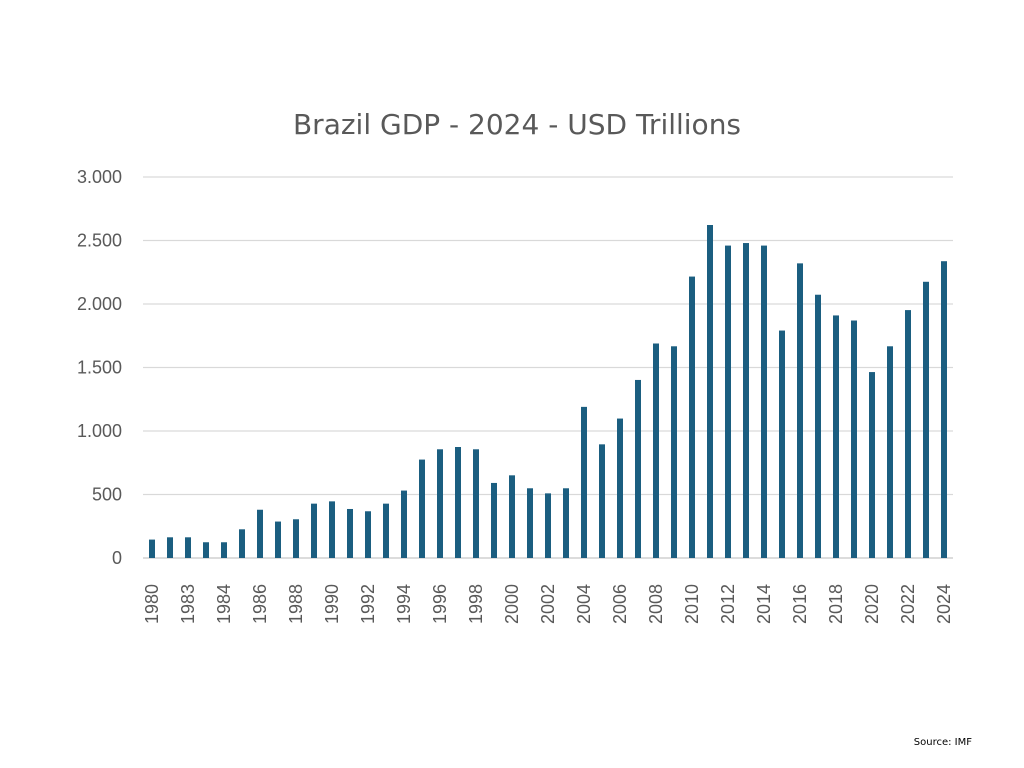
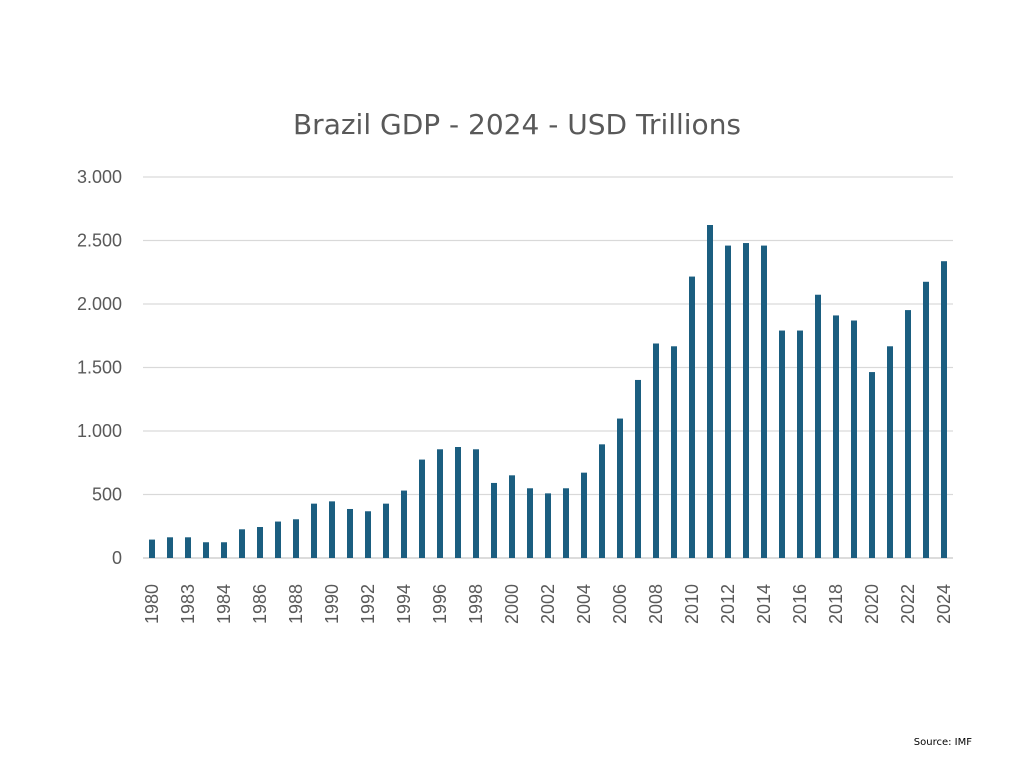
1986: 380 -> 240
2004: 1190 -> 670
2016: 2320 -> 1790
